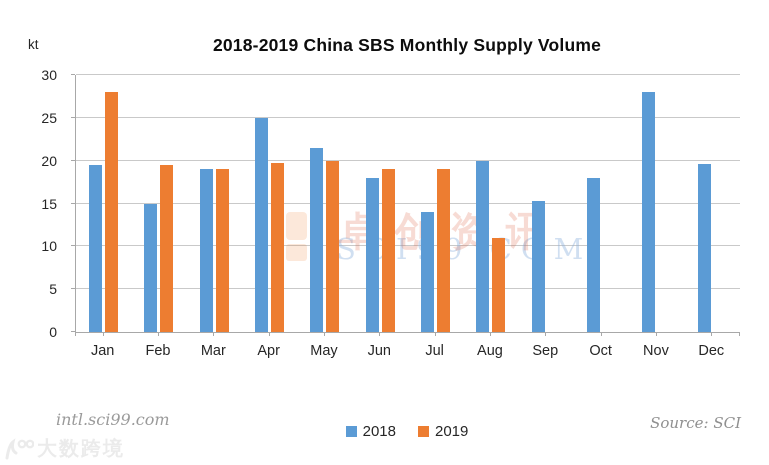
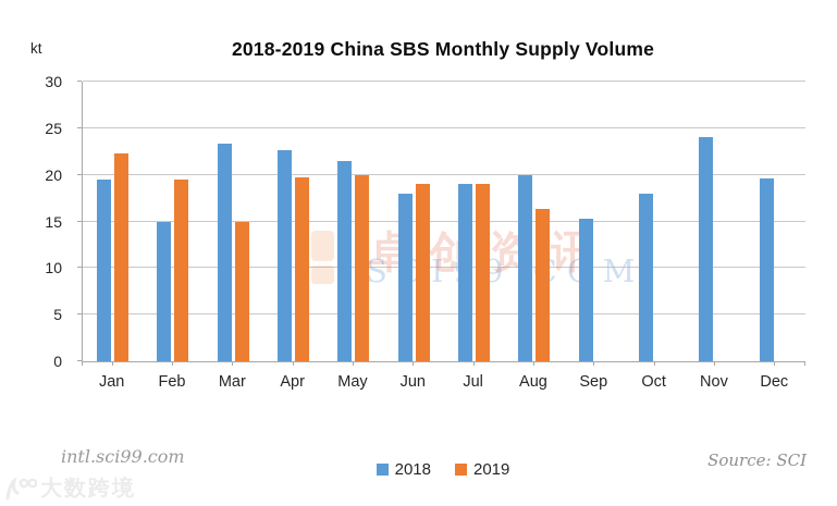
2019/Jan: 28 -> 22
2018/Mar: 19 -> 23
2019/Mar: 19 -> 15
2018/Apr: 25 -> 23
2018/Jul: 14 -> 19
2019/Aug: 11 -> 16
2018/Nov: 28 -> 24
